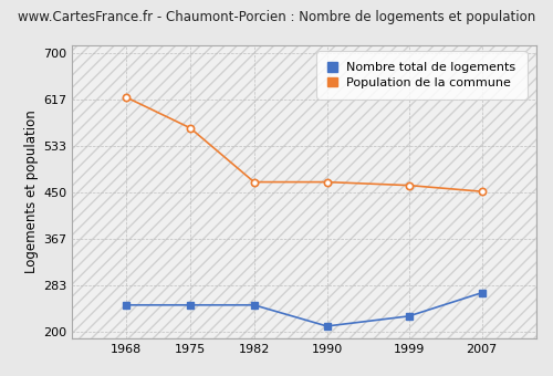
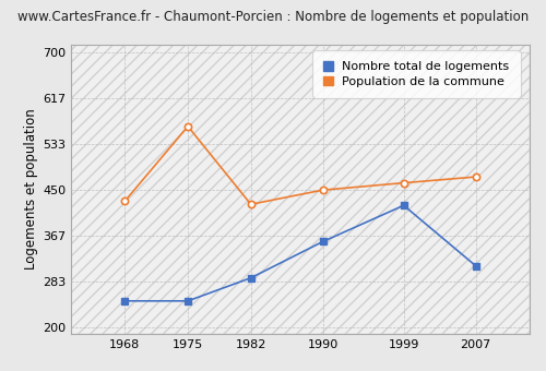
Population de la commune/1968: 621 -> 430
Nombre total de logements/1982: 248 -> 290
Population de la commune/1982: 469 -> 424
Nombre total de logements/1990: 210 -> 356
Population de la commune/1990: 469 -> 450
Nombre total de logements/1999: 228 -> 422
Nombre total de logements/2007: 270 -> 312
Population de la commune/2007: 452 -> 474
